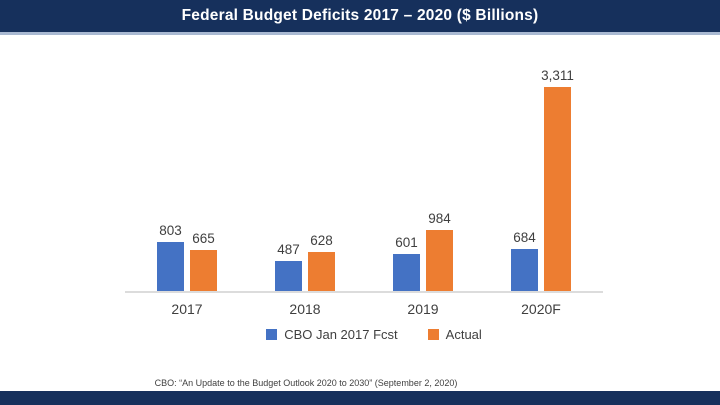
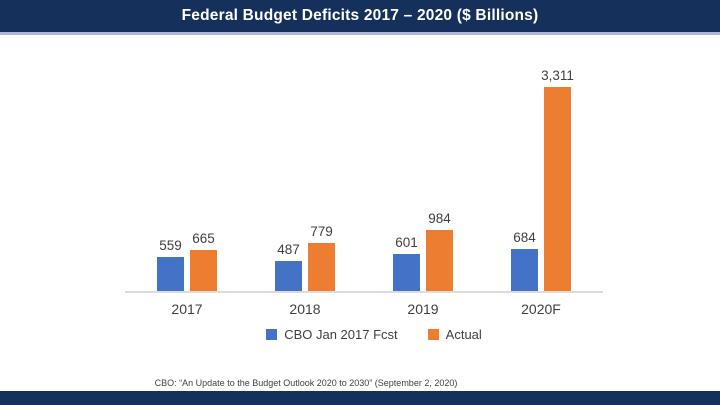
CBO Jan 2017 Fcst/2017: 803 -> 559
Actual/2018: 628 -> 779
